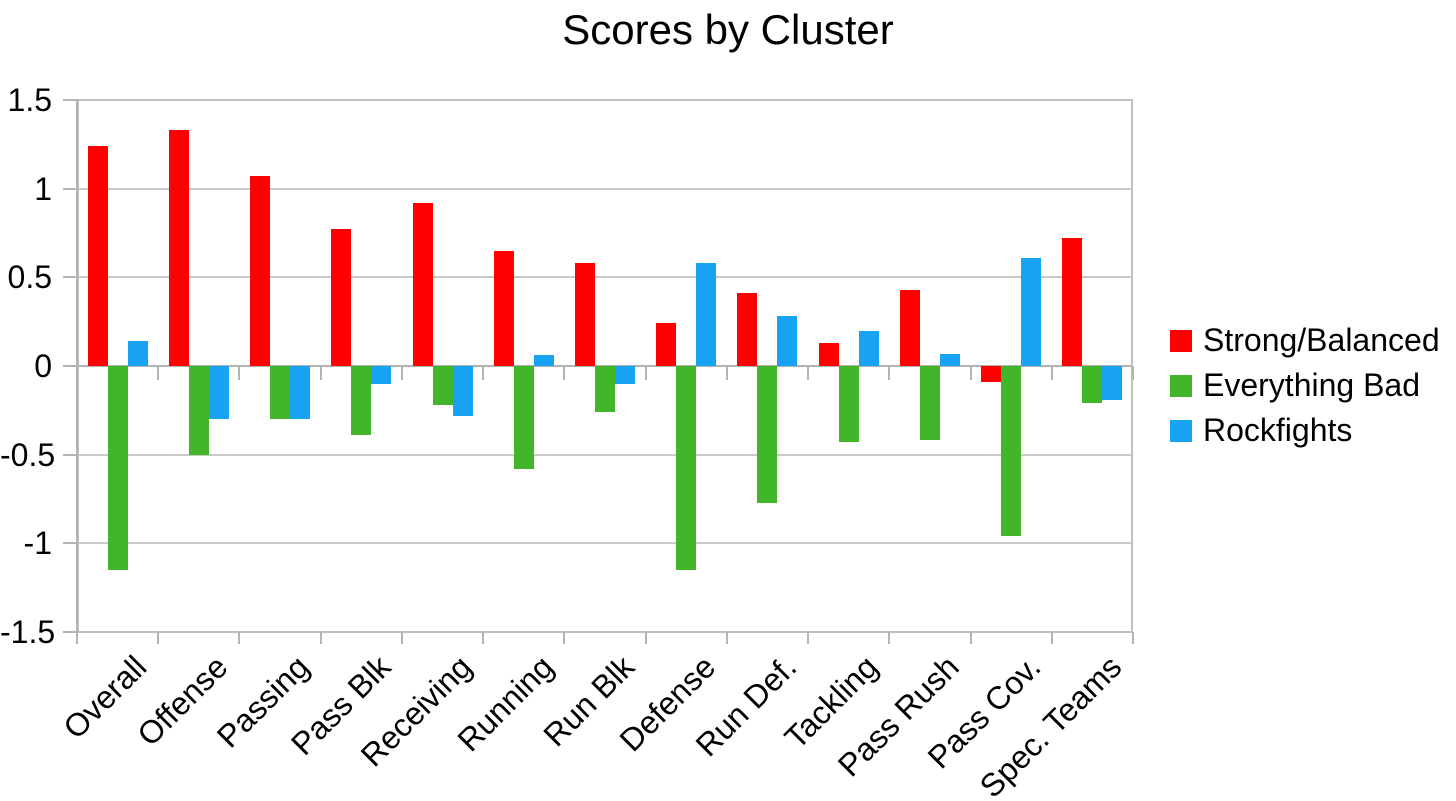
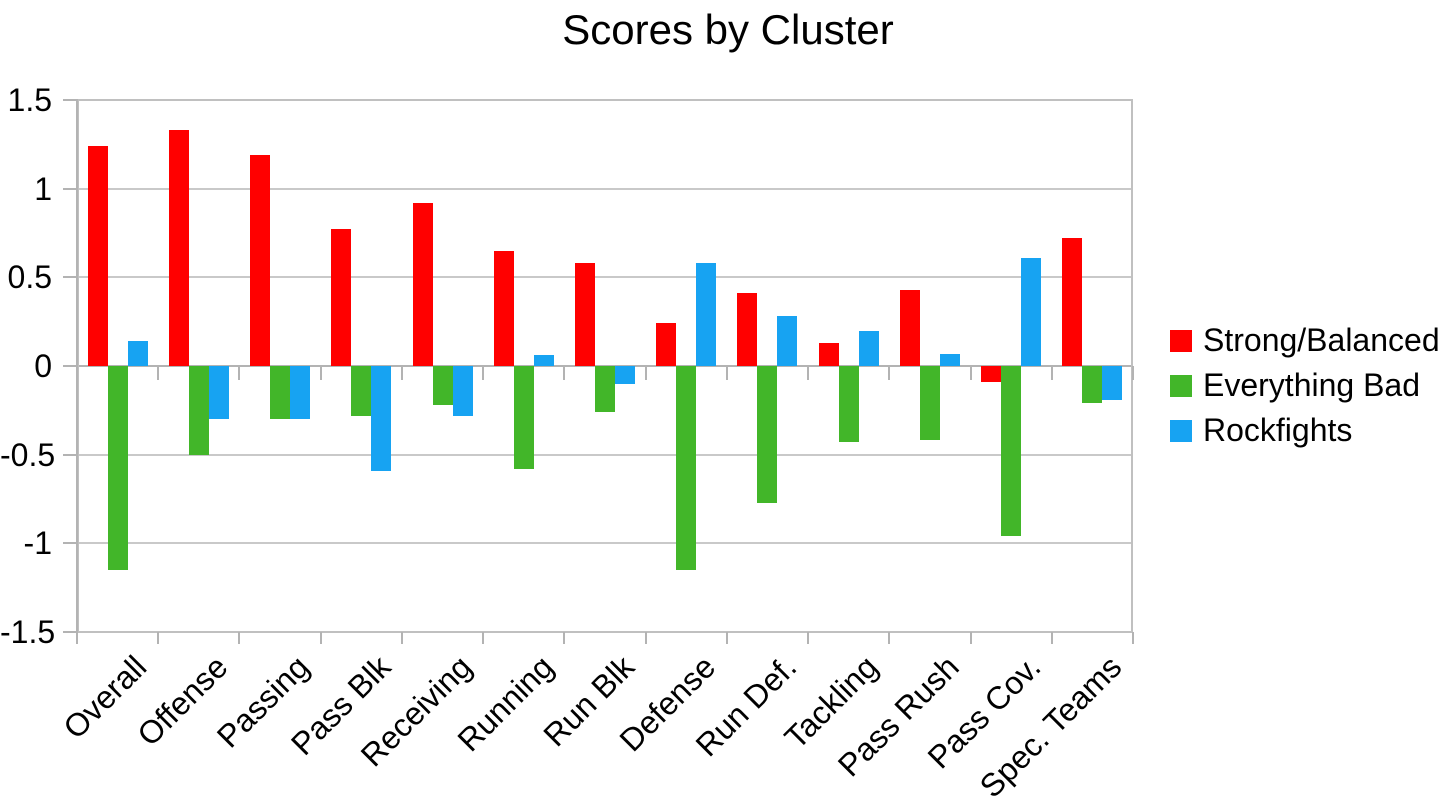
Strong/Balanced/Passing: 1,07 -> 1,19
Everything Bad/Pass Blk: -0,39 -> -0,28
Rockfights/Pass Blk: -0,10 -> -0,59
